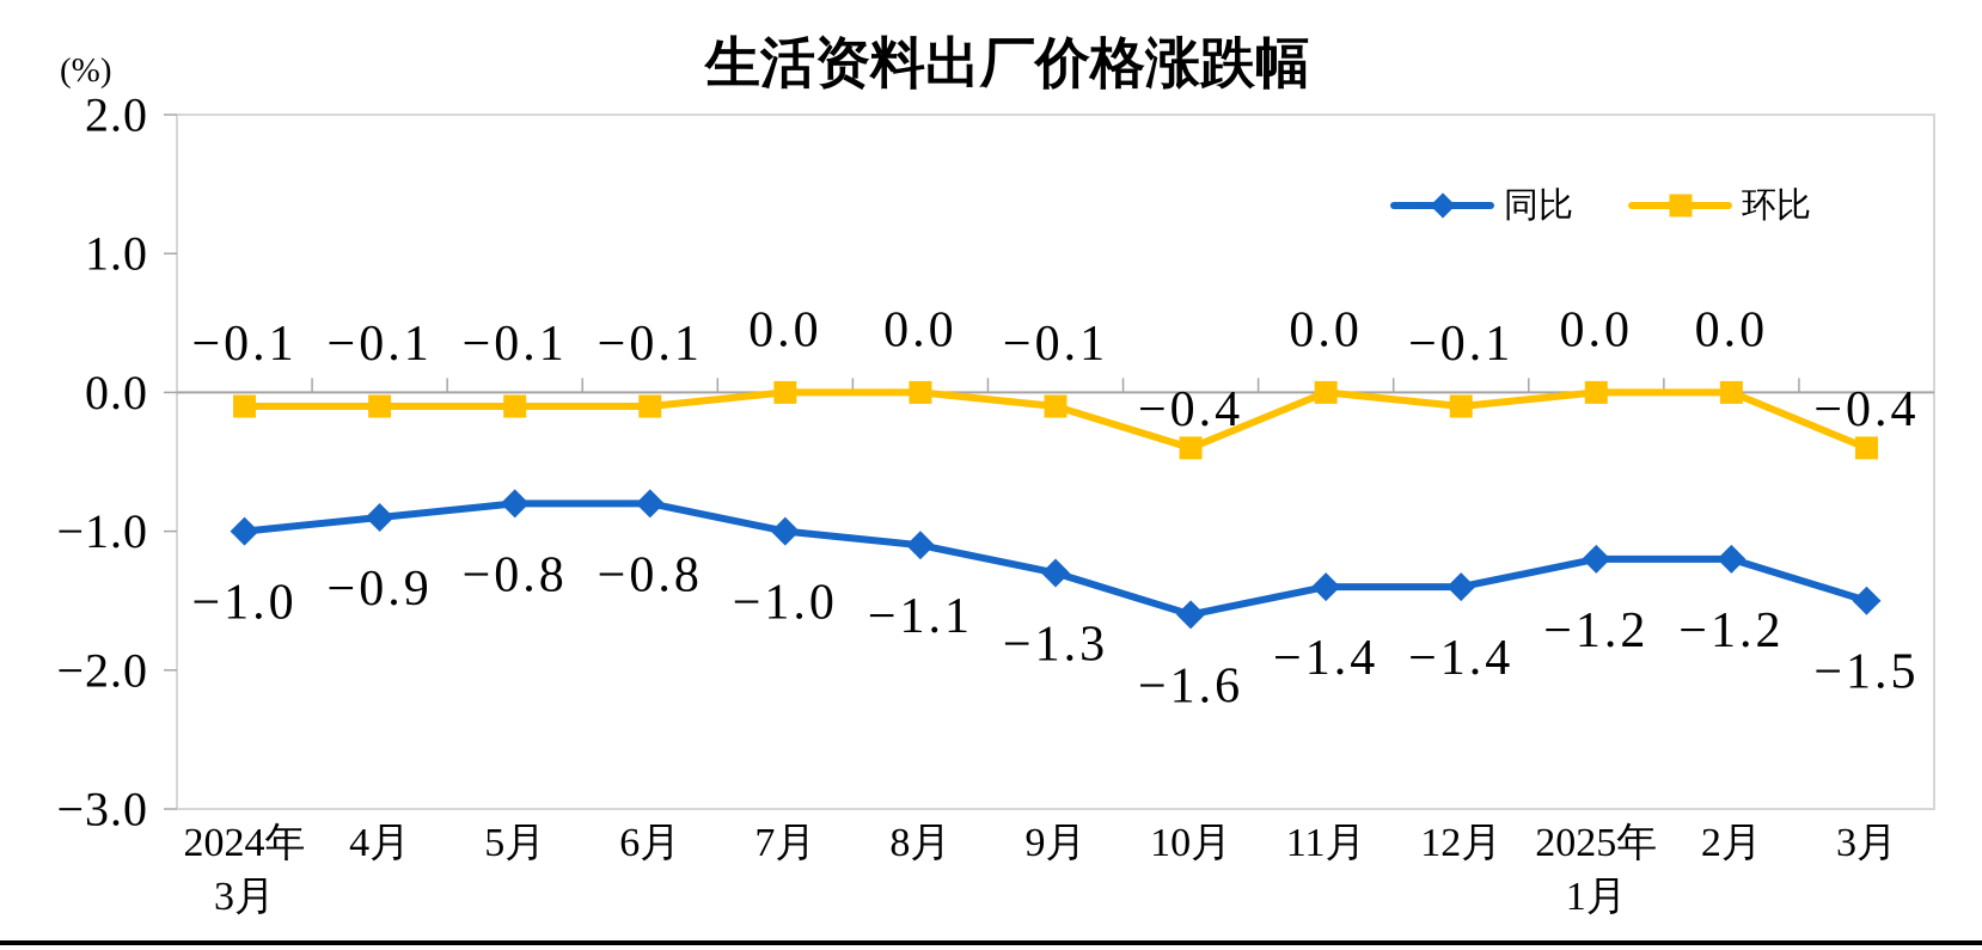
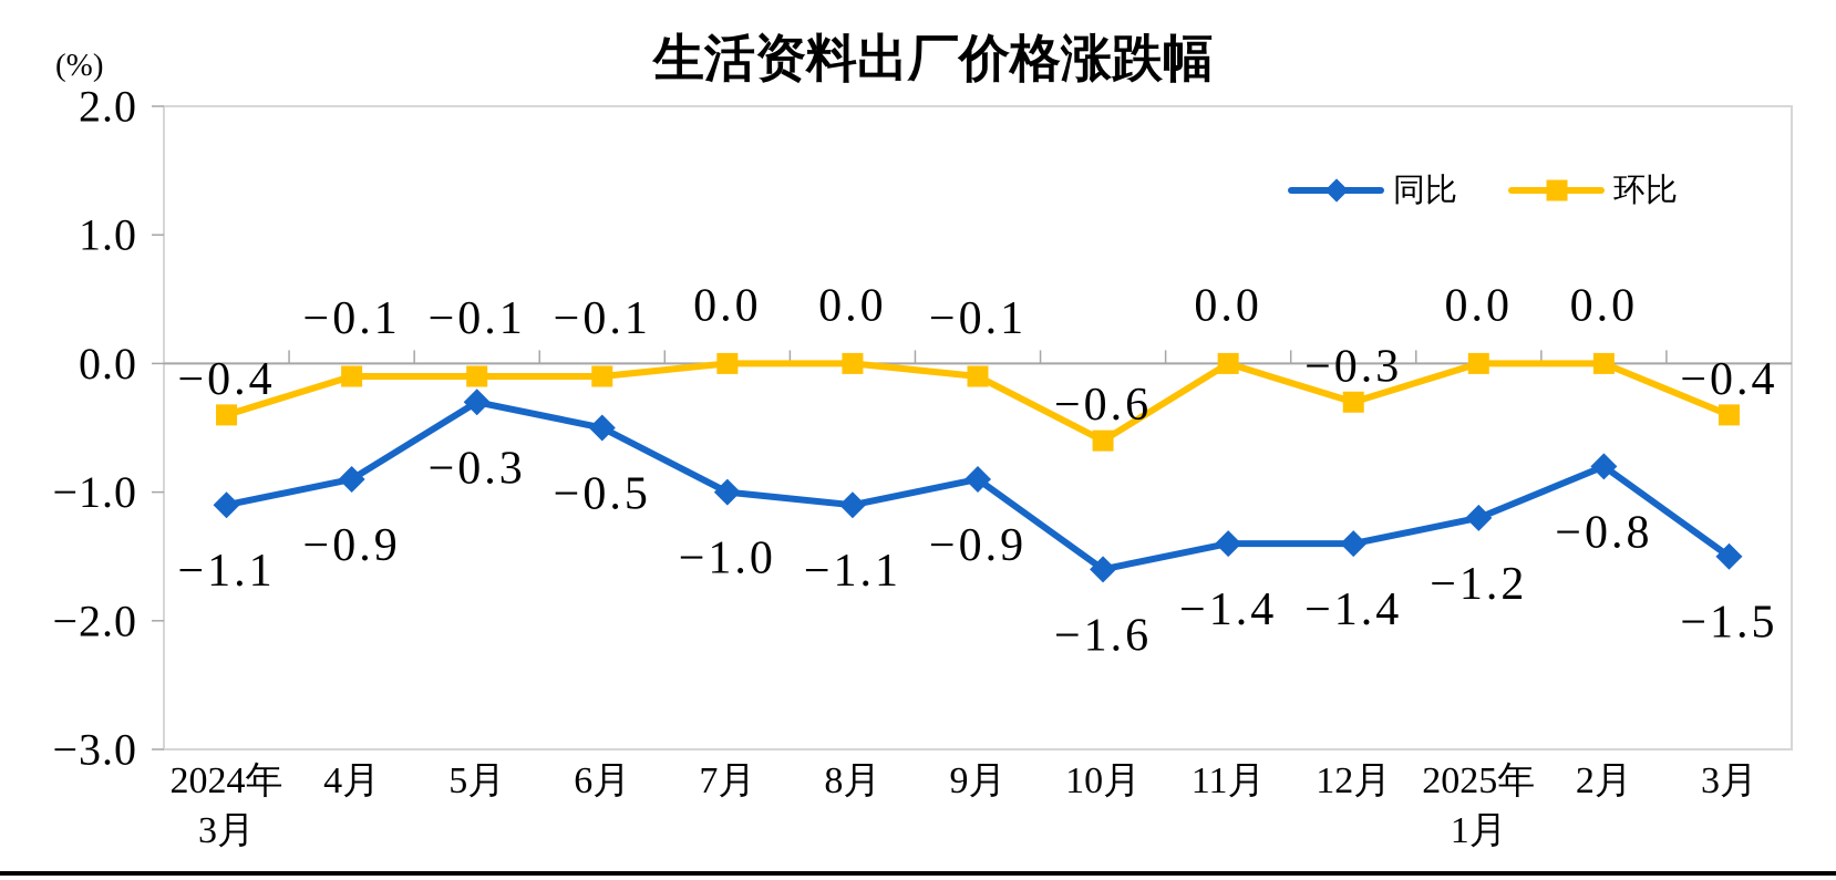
同比/2024年 3月: −1.0 -> −1.1
环比/2024年 3月: −0.1 -> −0.4
同比/5月: −0.8 -> −0.3
同比/6月: −0.8 -> −0.5
同比/9月: −1.3 -> −0.9
环比/10月: −0.4 -> −0.6
环比/12月: −0.1 -> −0.3
同比/2月: −1.2 -> −0.8
